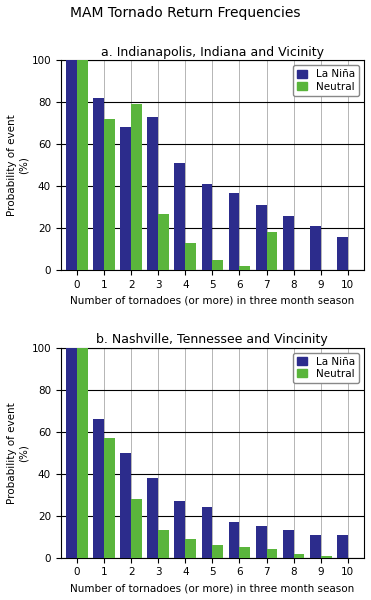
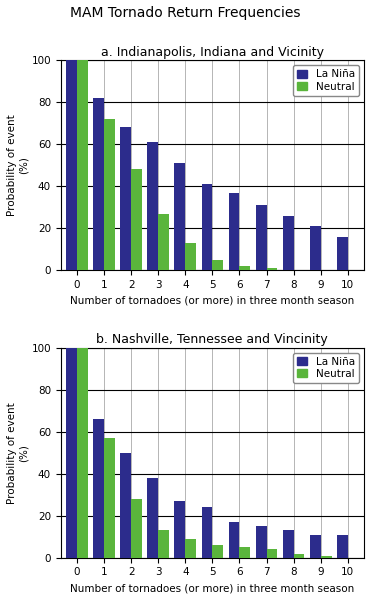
a. Indianapolis, Indiana and Vicinity/Neutral/2: 79 -> 48
a. Indianapolis, Indiana and Vicinity/La Niña/3: 73 -> 61
a. Indianapolis, Indiana and Vicinity/Neutral/7: 18 -> 1
